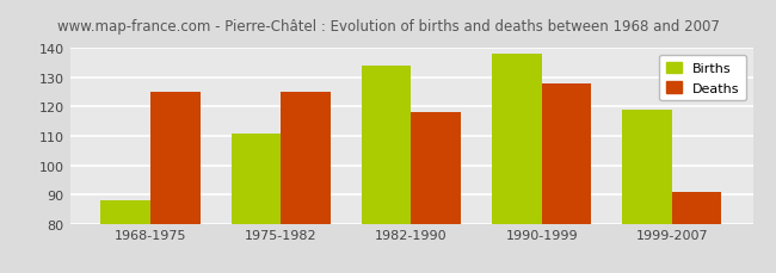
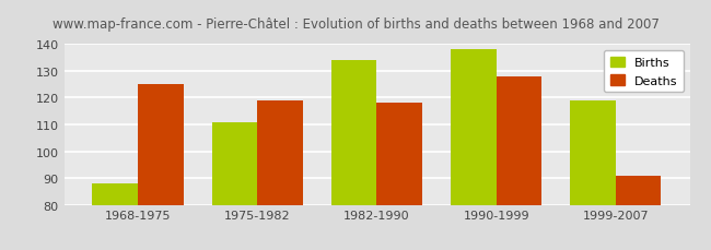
Deaths/1975-1982: 125 -> 119
